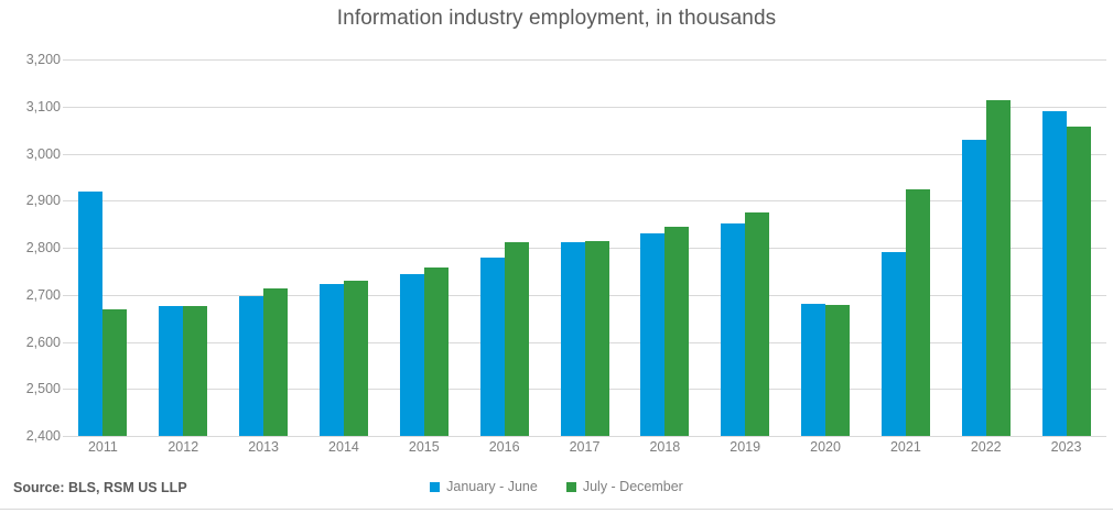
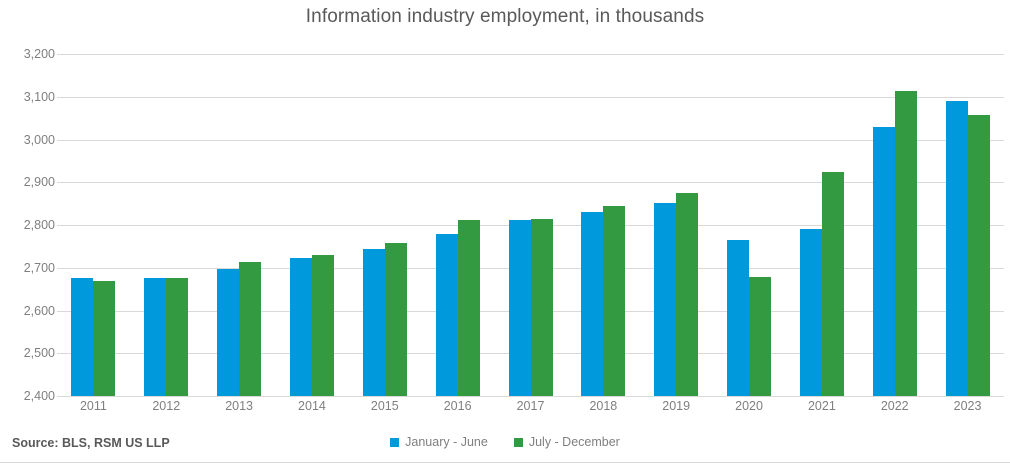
January - June/2011: 2920 -> 2680
January - June/2020: 2680 -> 2760
